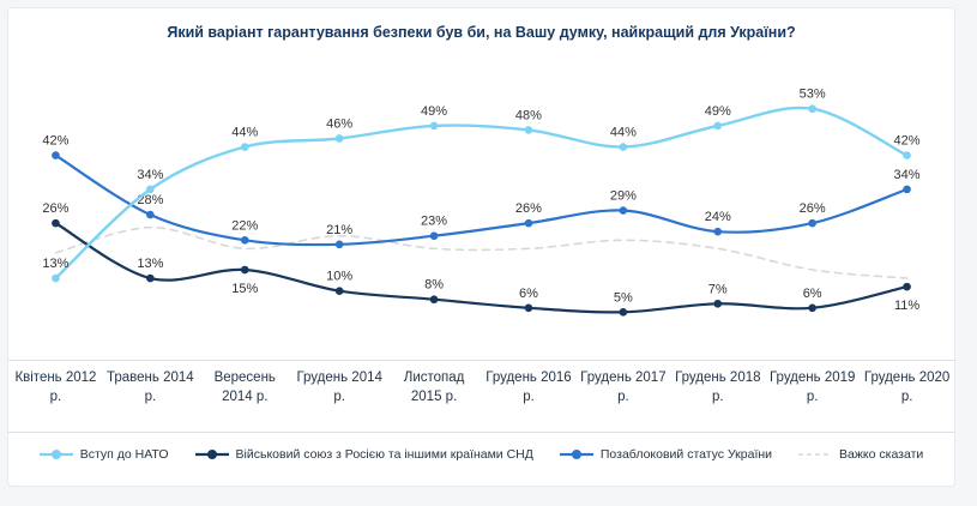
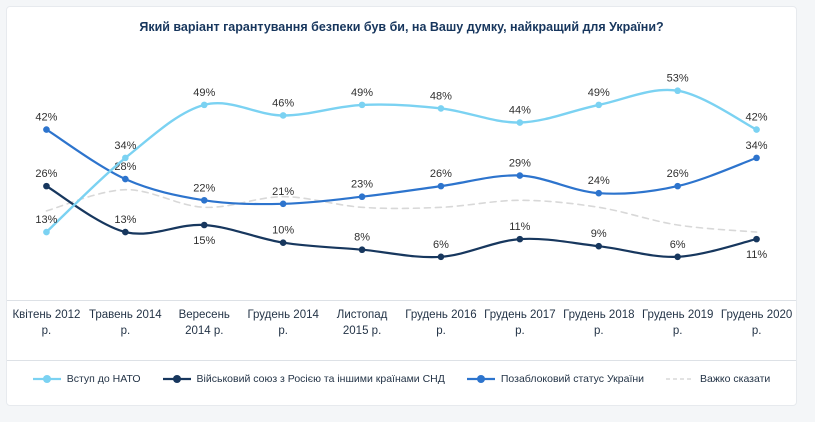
Вступ до НАТО/Вересень 2014 р.: 44% -> 49%
Військовий союз з Росією та іншими країнами СНД/Грудень 2017 р.: 5% -> 11%
Військовий союз з Росією та іншими країнами СНД/Грудень 2018 р.: 7% -> 9%
